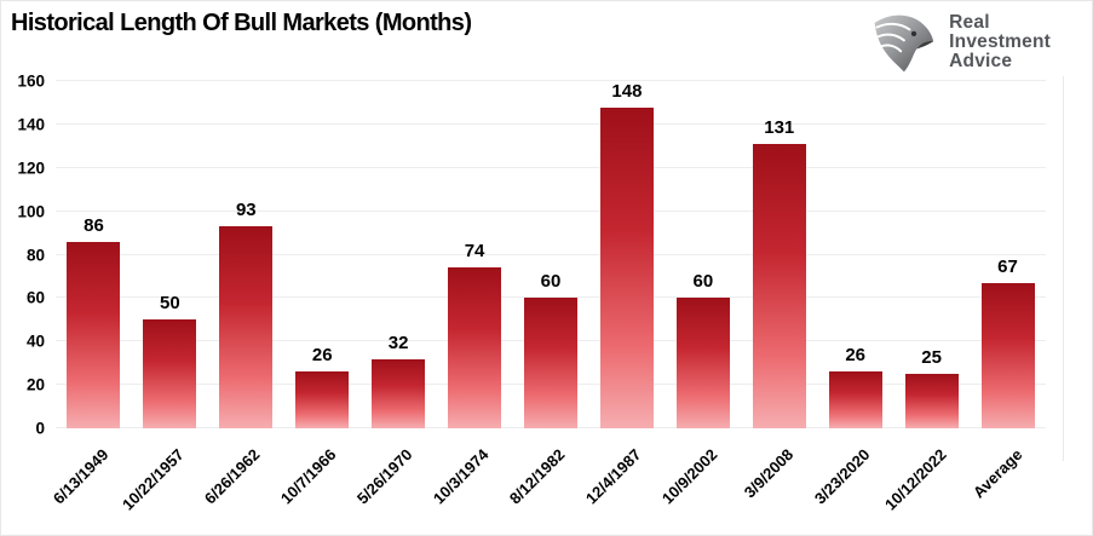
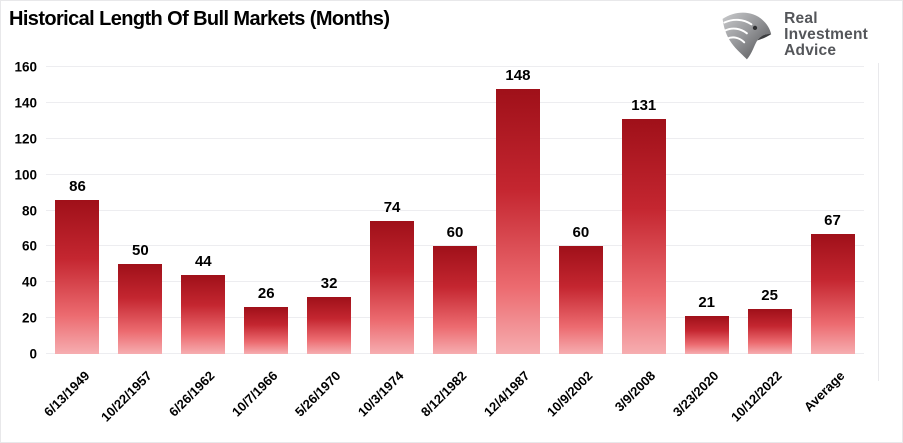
6/26/1962: 93 -> 44
3/23/2020: 26 -> 21
